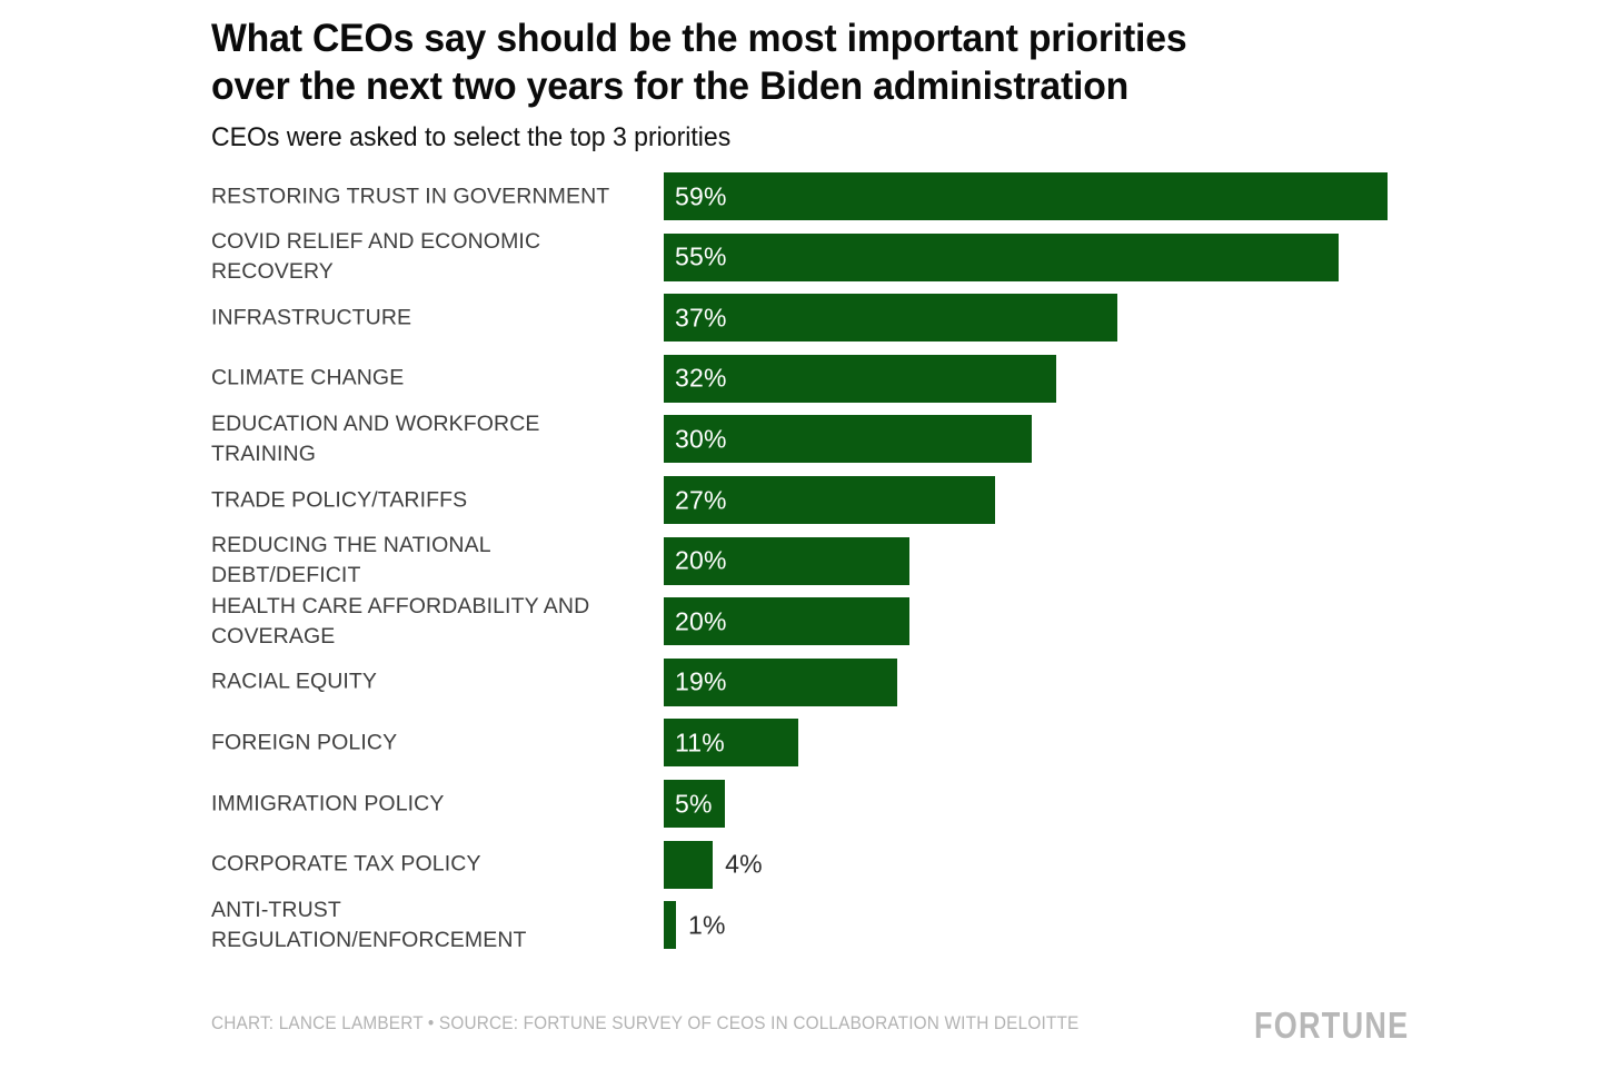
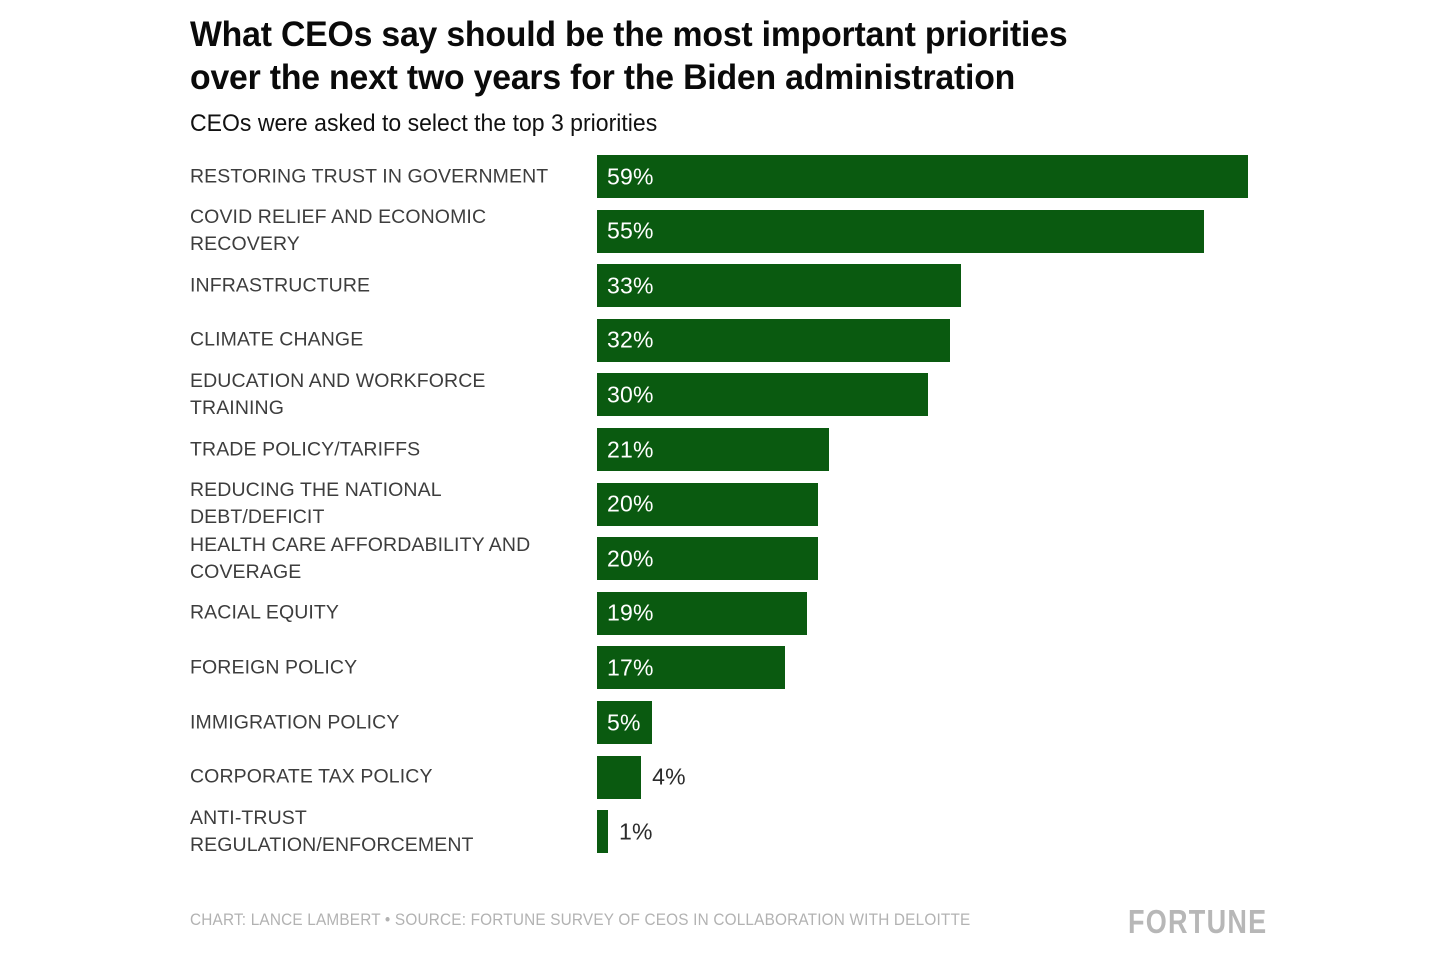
INFRASTRUCTURE: 37% -> 33%
TRADE POLICY/TARIFFS: 27% -> 21%
FOREIGN POLICY: 11% -> 17%
